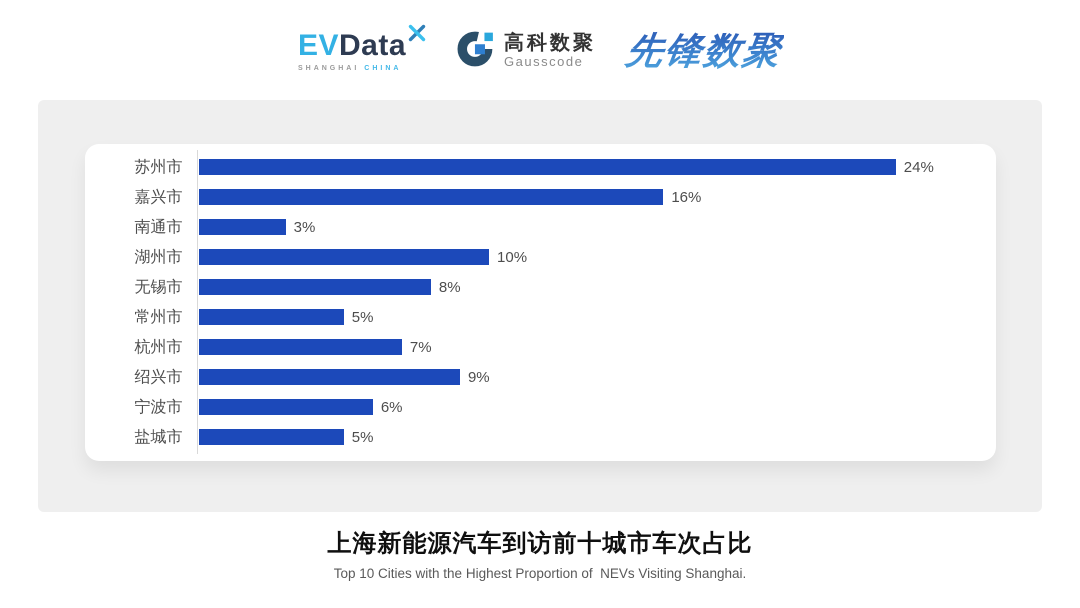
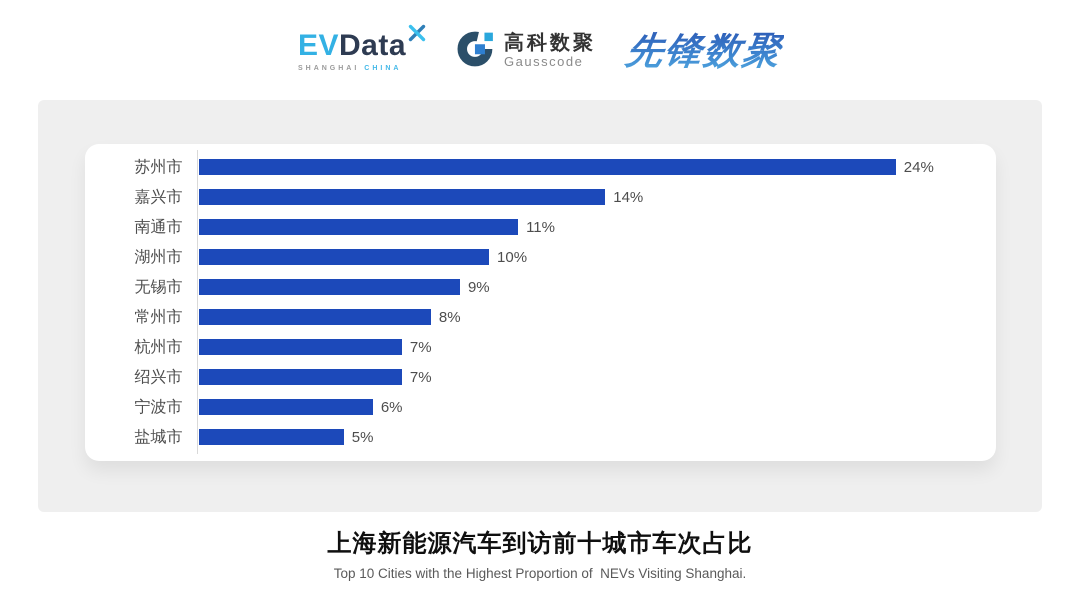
嘉兴市: 16% -> 14%
南通市: 3% -> 11%
无锡市: 8% -> 9%
常州市: 5% -> 8%
绍兴市: 9% -> 7%
